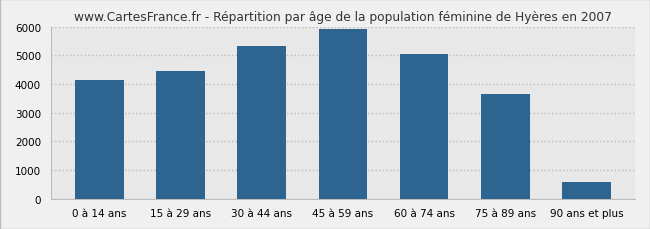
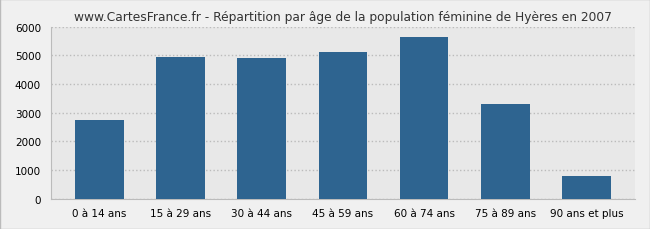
0 à 14 ans: 4120 -> 2750
15 à 29 ans: 4440 -> 4950
30 à 44 ans: 5340 -> 4900
45 à 59 ans: 5900 -> 5100
60 à 74 ans: 5040 -> 5650
75 à 89 ans: 3640 -> 3300
90 ans et plus: 590 -> 800
